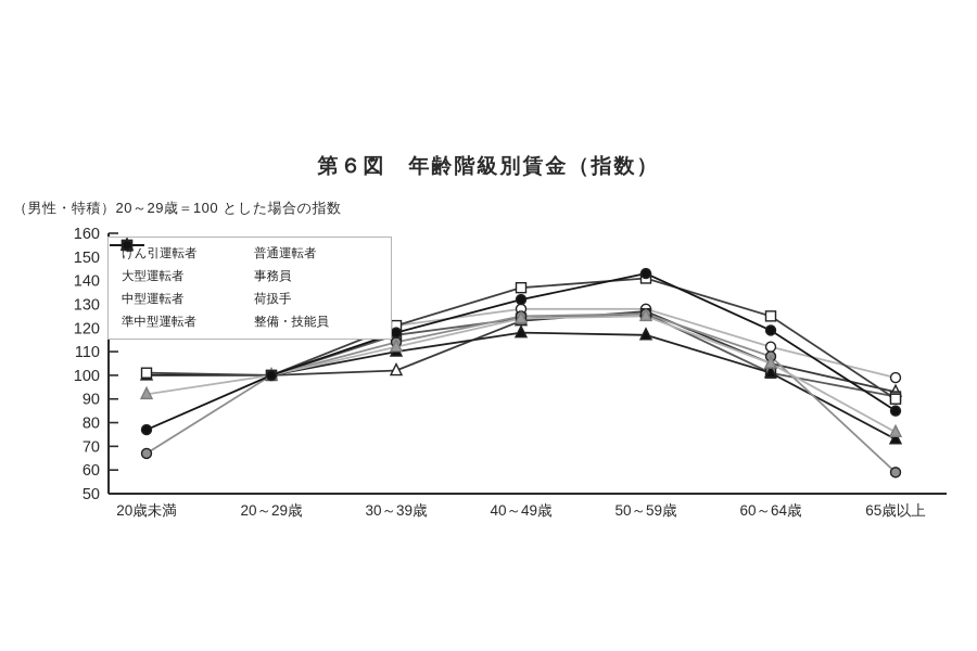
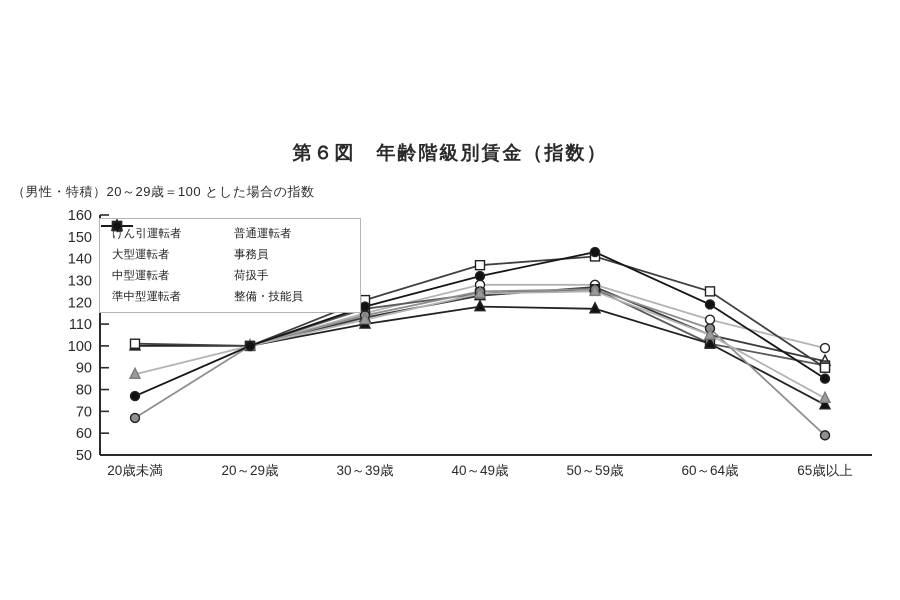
荷扱手/20歳未満: 92 -> 87
けん引運転者/30～39歳: 102 -> 113
大型運転者/30～39歳: 121 -> 115
